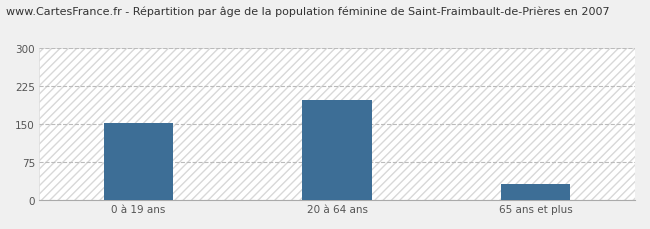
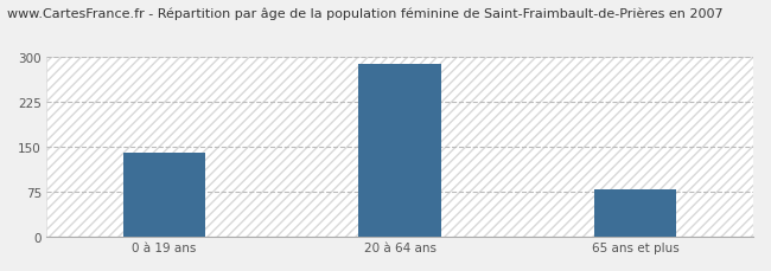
0 à 19 ans: 152 -> 140
20 à 64 ans: 198 -> 287
65 ans et plus: 32 -> 78
